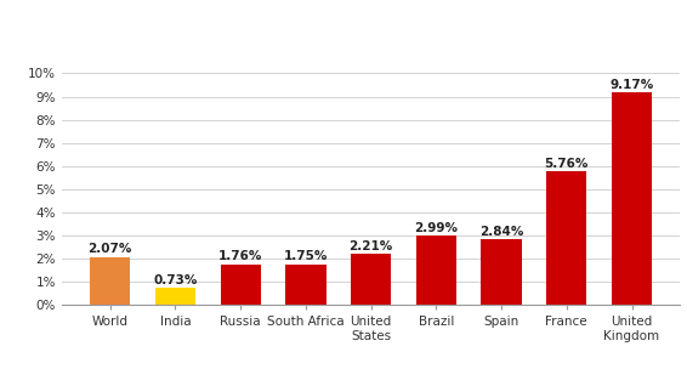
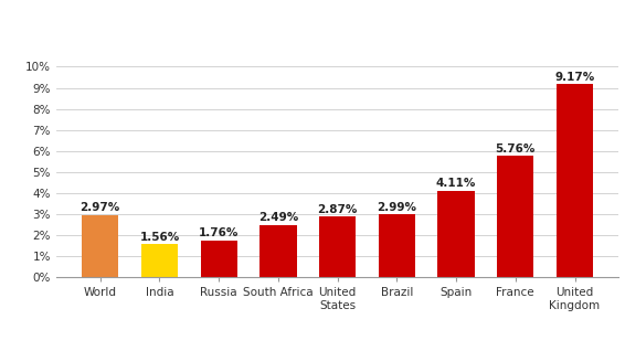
World: 2.07% -> 2.97%
India: 0.73% -> 1.56%
South Africa: 1.75% -> 2.49%
United States: 2.21% -> 2.87%
Spain: 2.84% -> 4.11%
